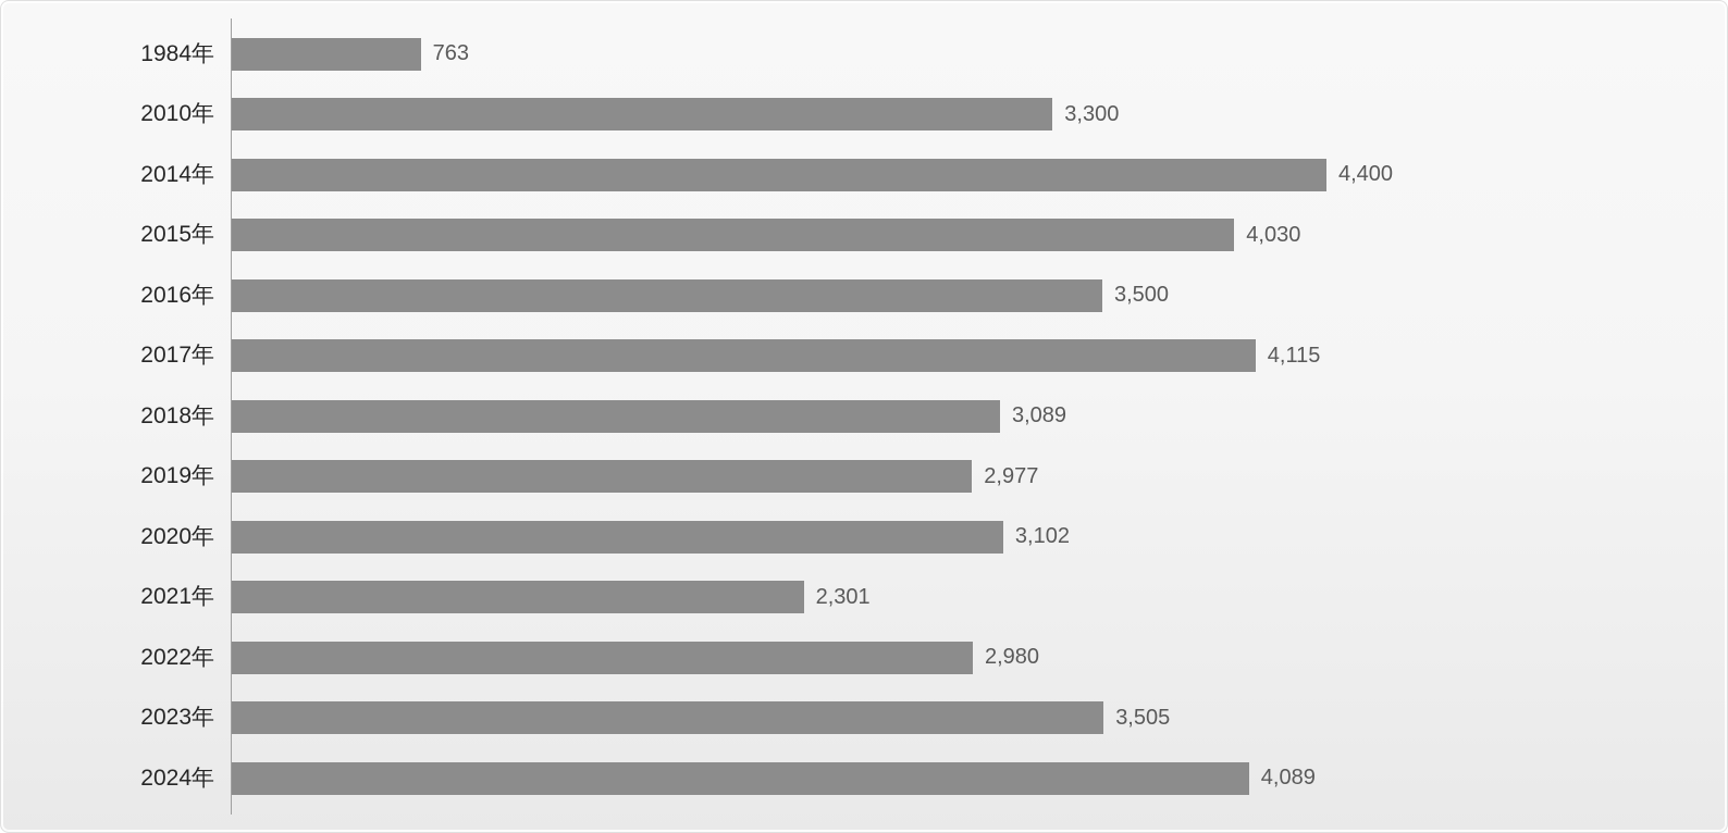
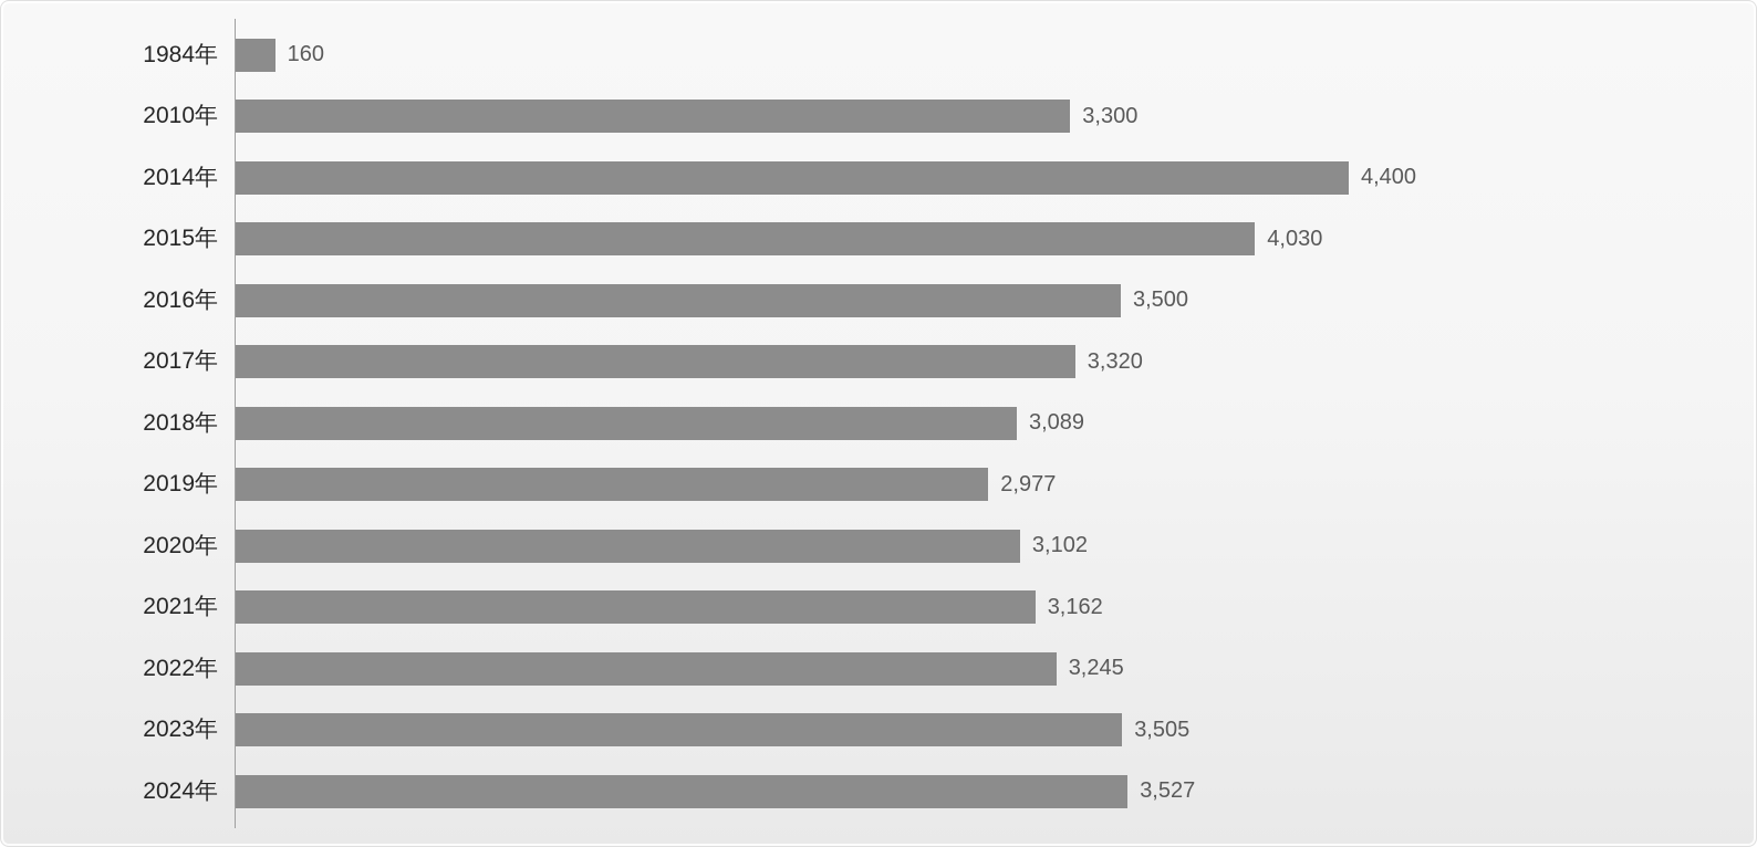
1984年: 763 -> 160
2017年: 4,115 -> 3,320
2021年: 2,301 -> 3,162
2022年: 2,980 -> 3,245
2024年: 4,089 -> 3,527
